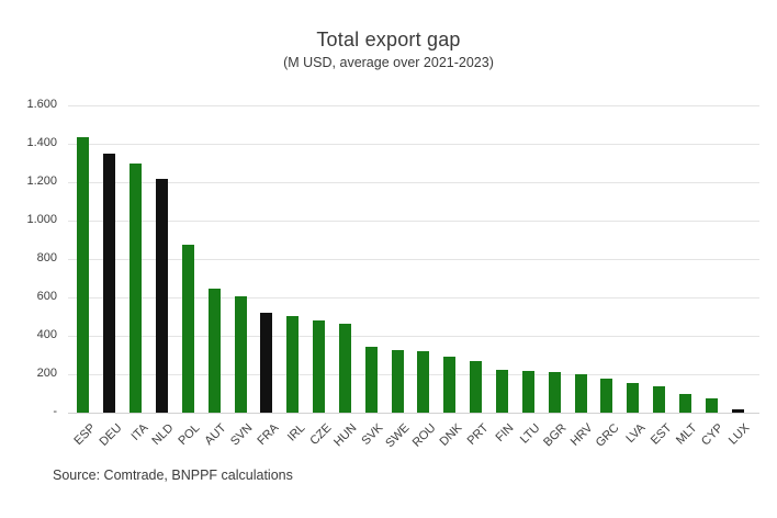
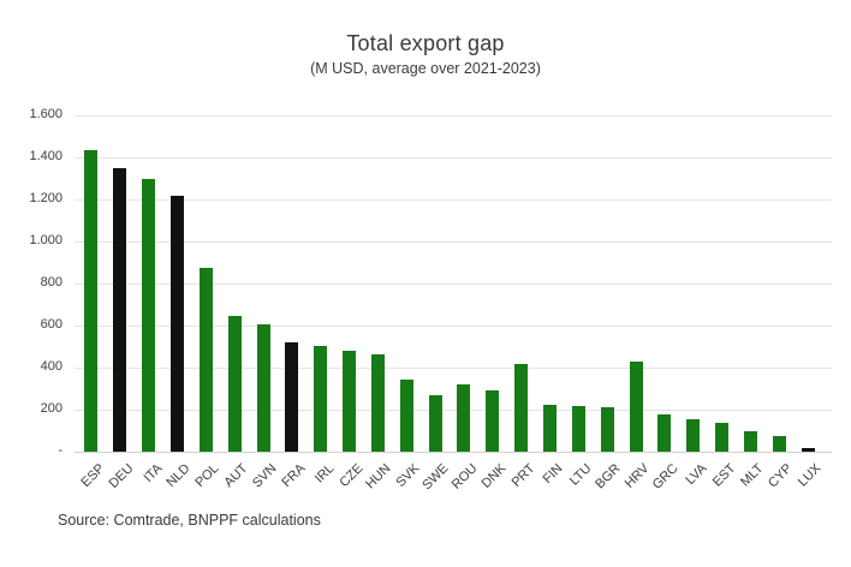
SWE: 320 -> 270
PRT: 270 -> 420
HRV: 200 -> 430
